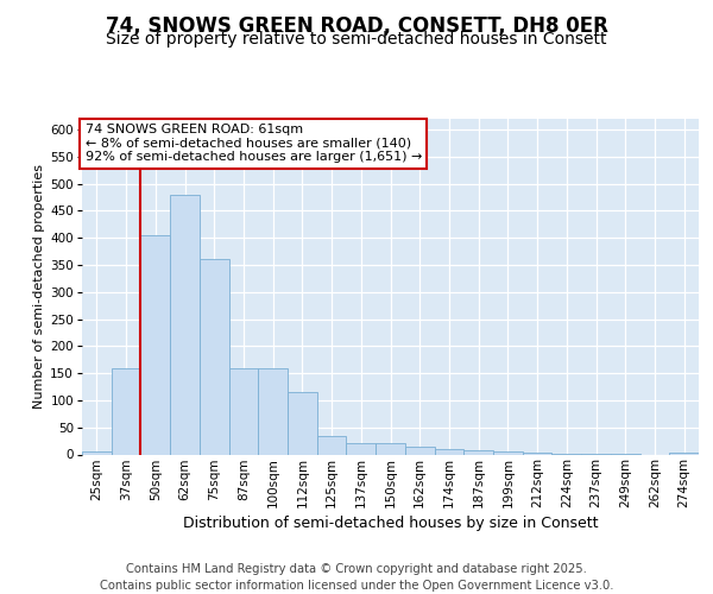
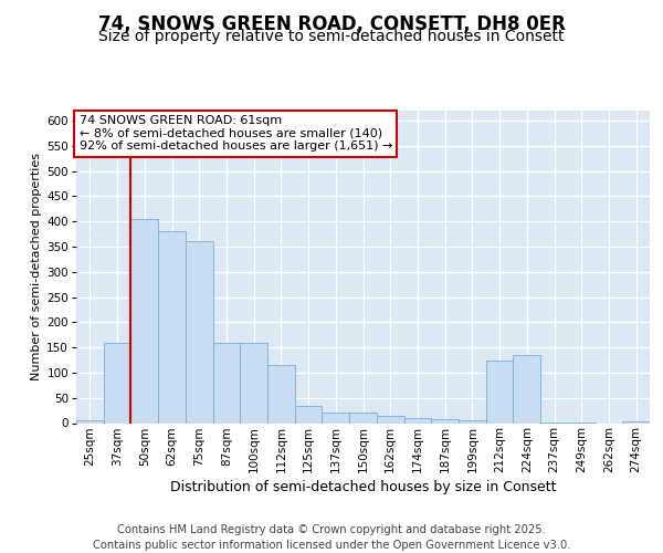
62sqm: 480 -> 380
212sqm: 3 -> 125
224sqm: 2 -> 135
